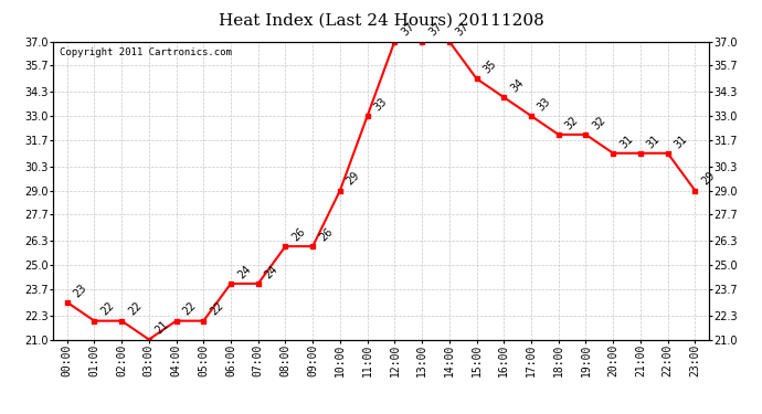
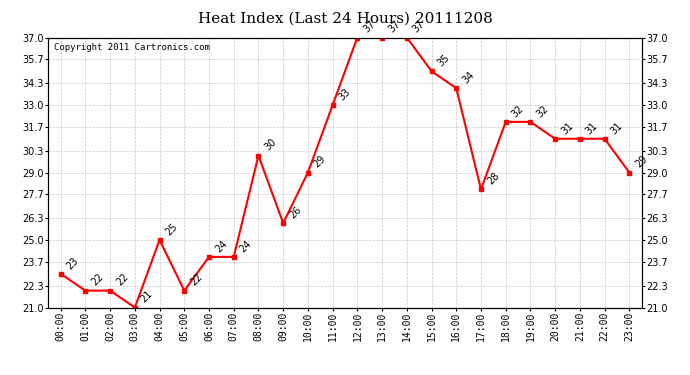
04:00: 22 -> 25
08:00: 26 -> 30
17:00: 33 -> 28
